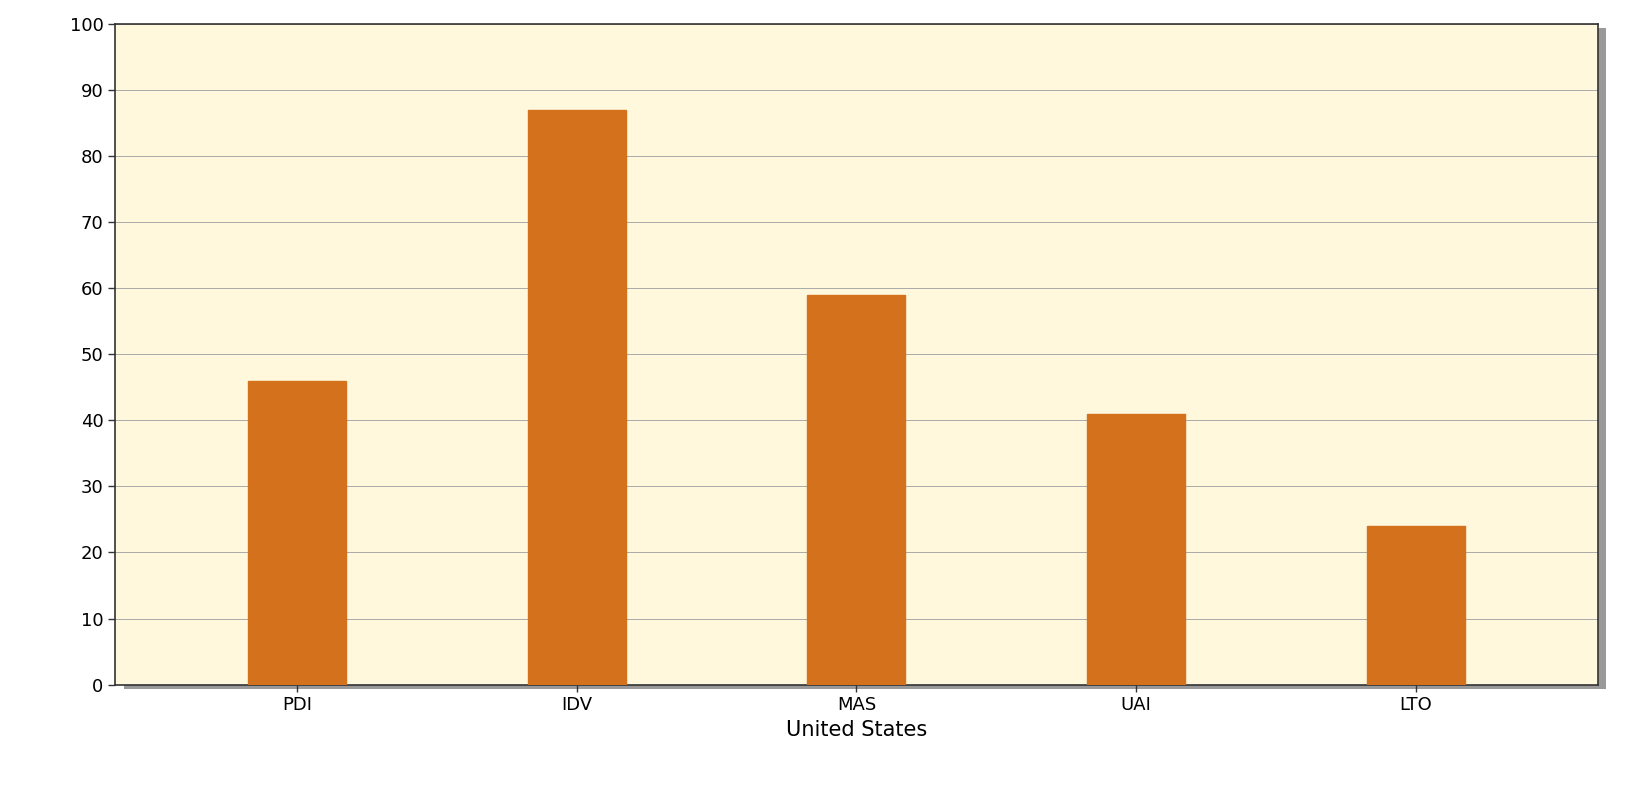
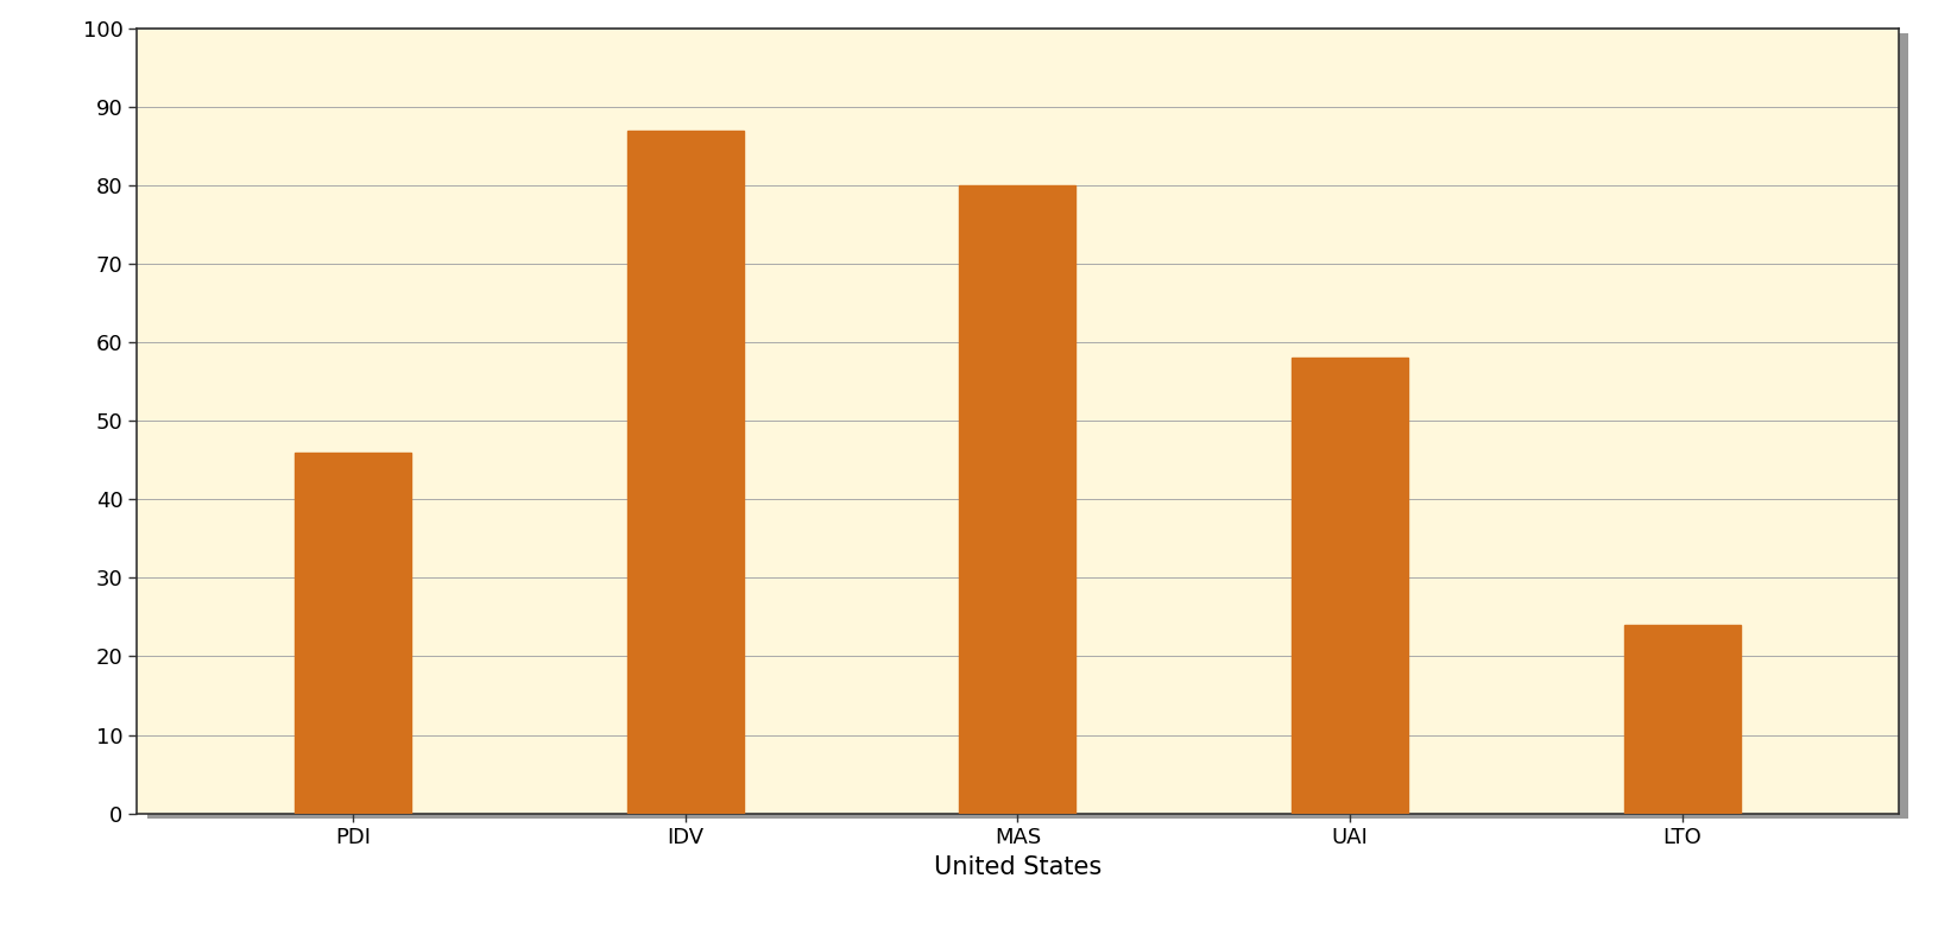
MAS: 59 -> 80
UAI: 41 -> 58
